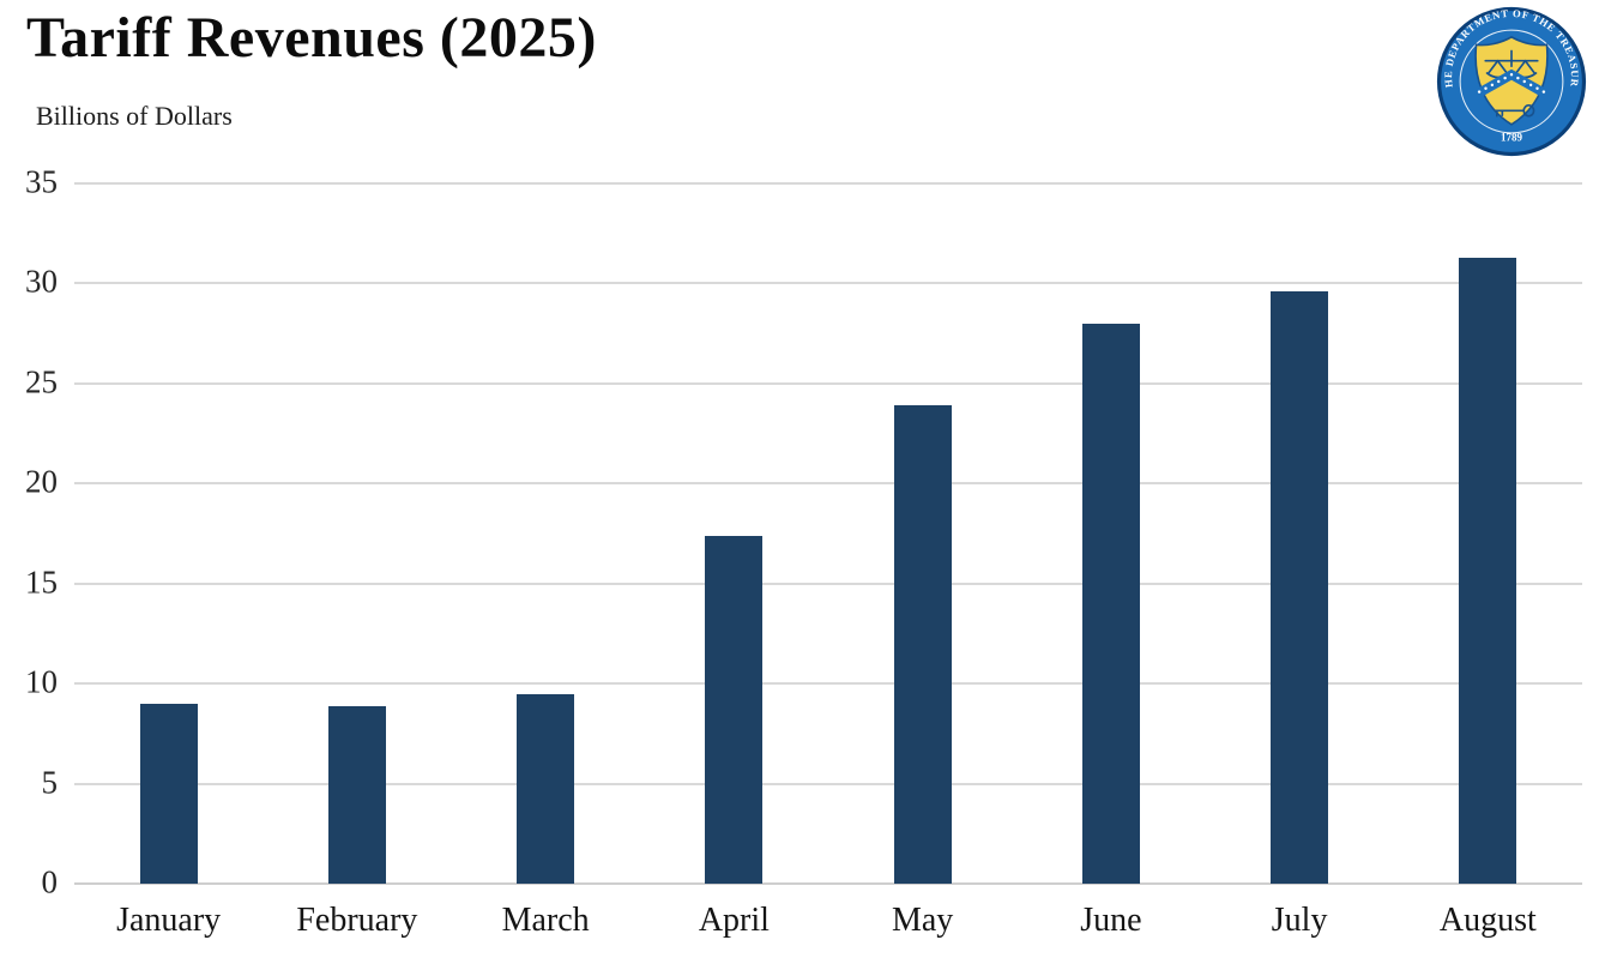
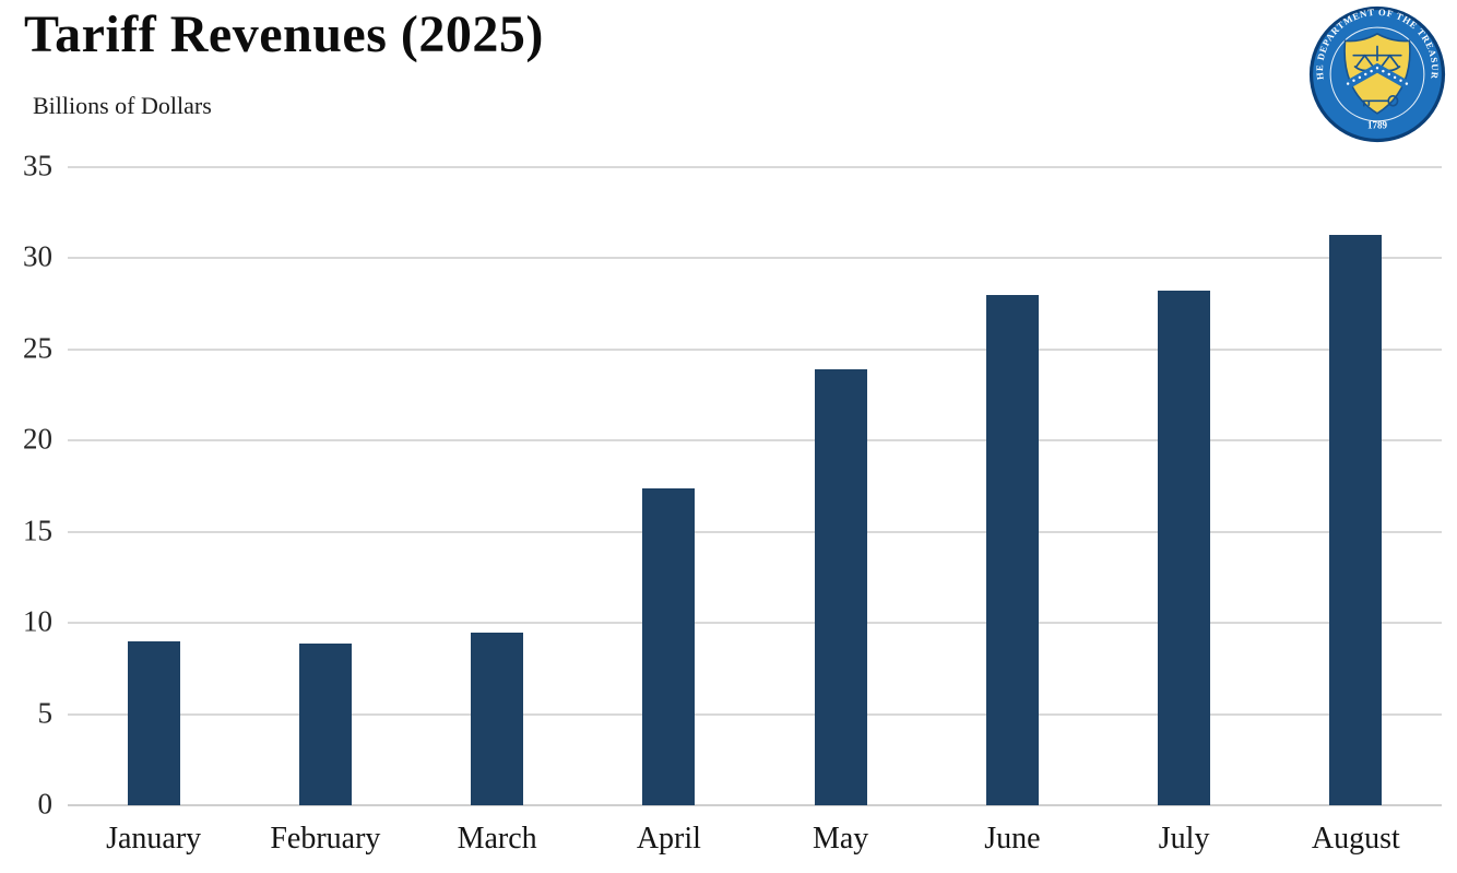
July: 29.6 -> 28.2
